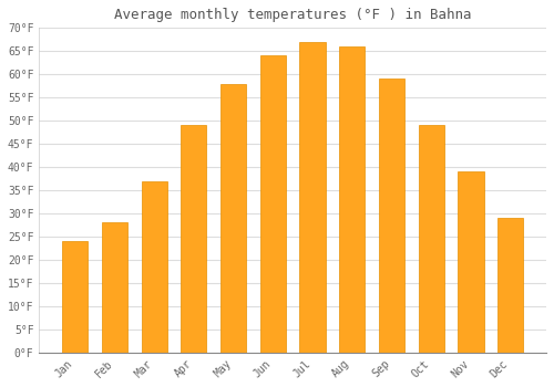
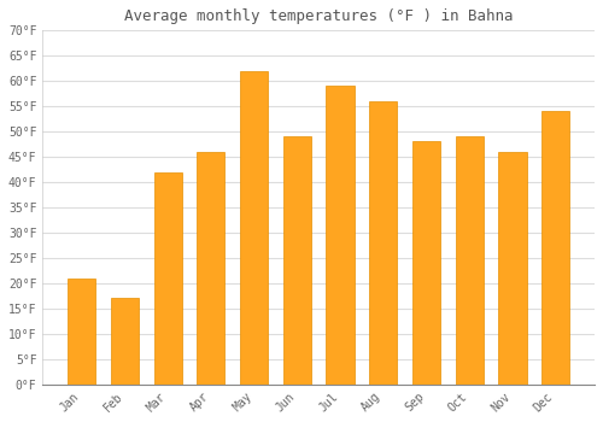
Jan: 24°F -> 21°F
Feb: 28°F -> 17°F
Mar: 37°F -> 42°F
Apr: 49°F -> 46°F
May: 58°F -> 62°F
Jun: 64°F -> 49°F
Jul: 67°F -> 59°F
Aug: 66°F -> 56°F
Sep: 59°F -> 48°F
Nov: 39°F -> 46°F
Dec: 29°F -> 54°F
